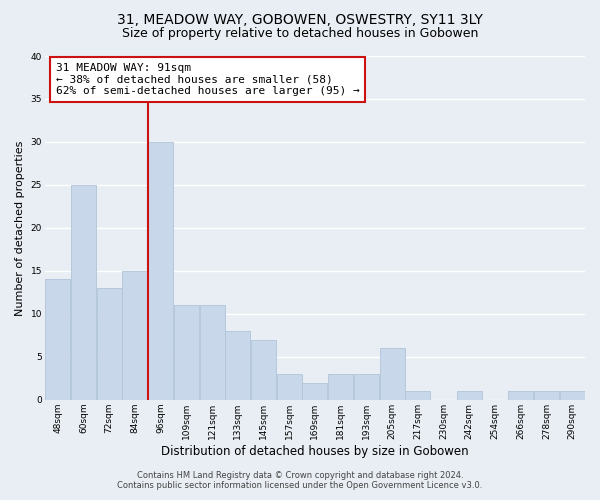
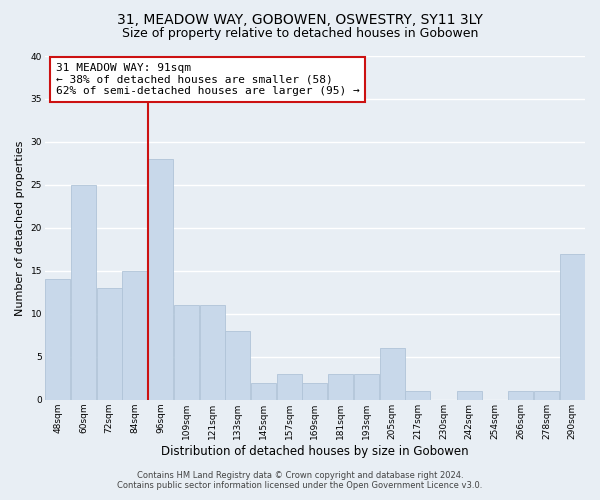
96sqm: 30 -> 28
145sqm: 7 -> 2
290sqm: 1 -> 17
